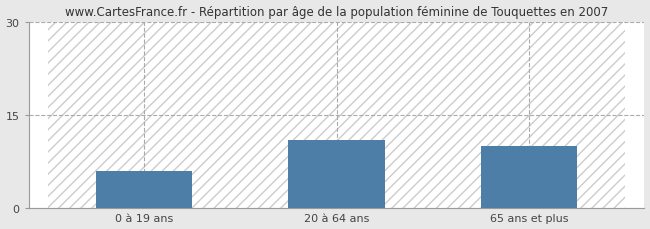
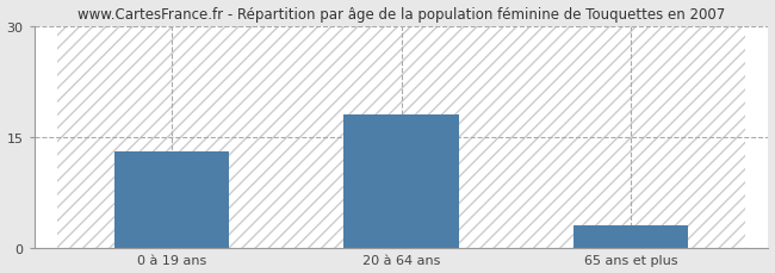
0 à 19 ans: 6 -> 13
20 à 64 ans: 11 -> 18
65 ans et plus: 10 -> 3
